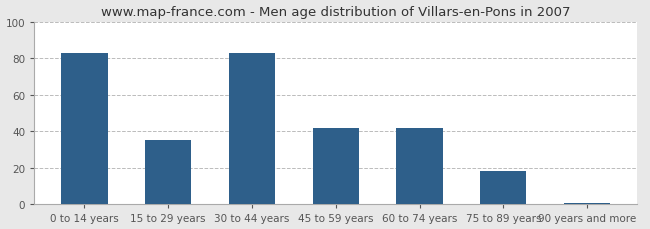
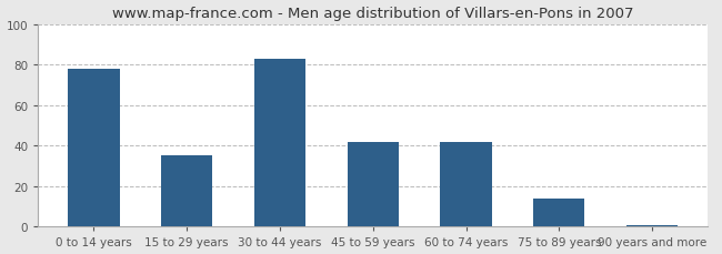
0 to 14 years: 83 -> 78
75 to 89 years: 18 -> 14
